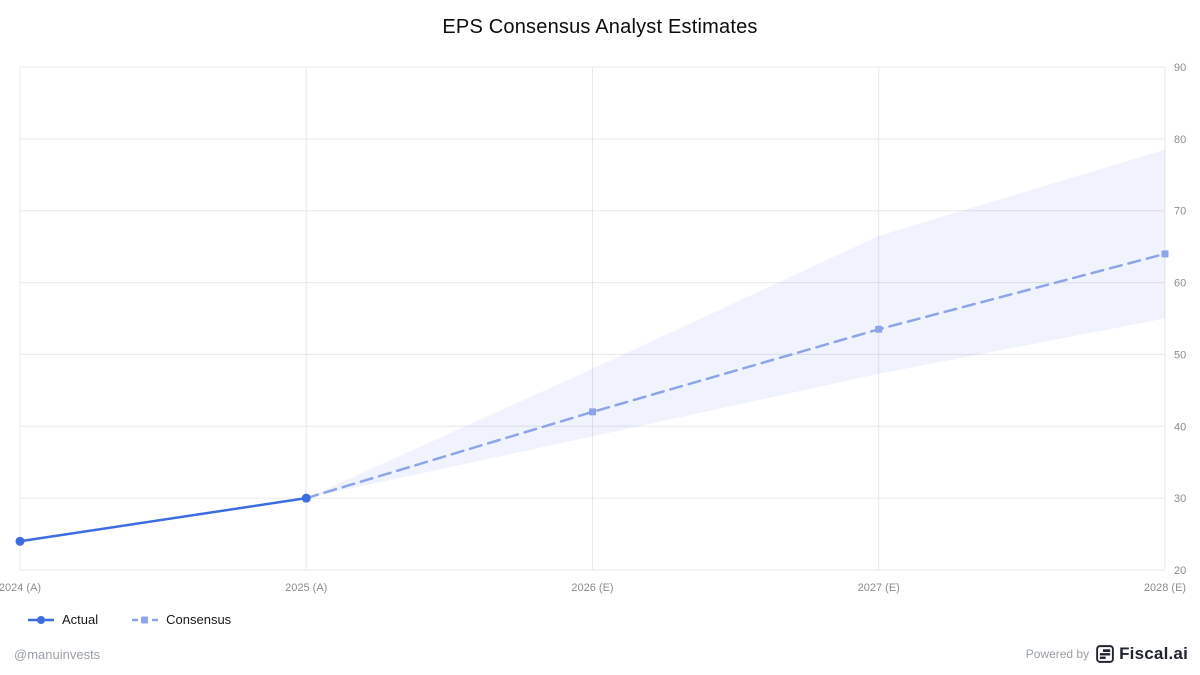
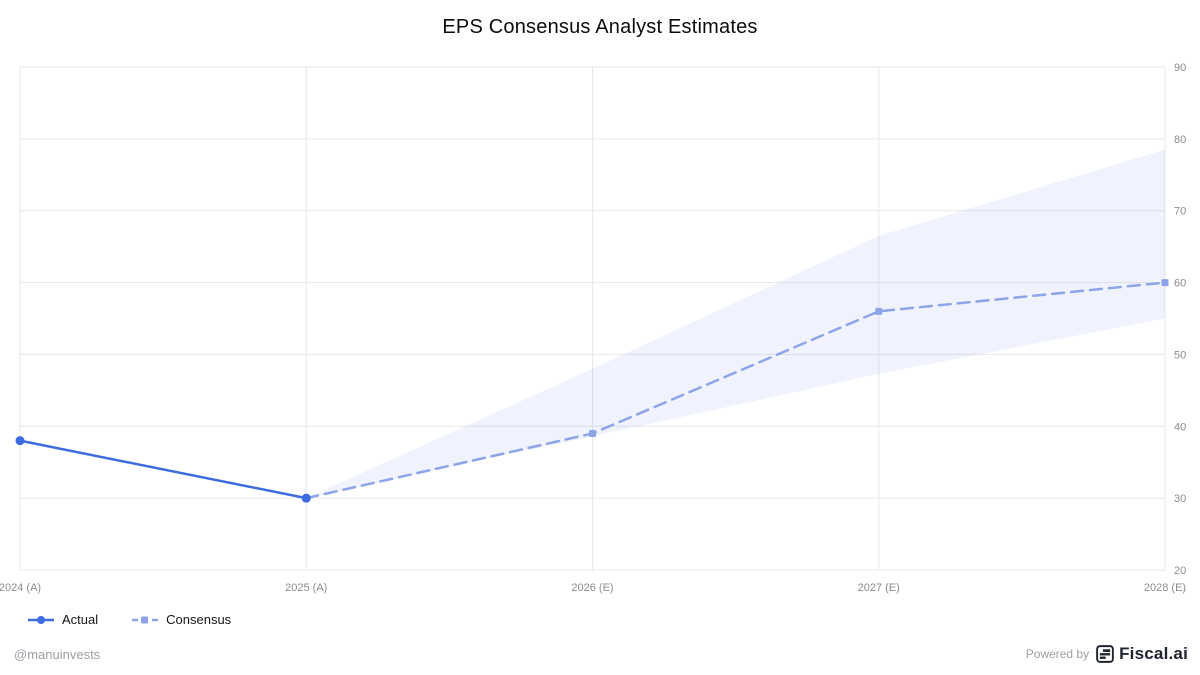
Actual/2024 (A): 24 -> 38
Consensus/2026 (E): 42 -> 39
Consensus/2027 (E): 54 -> 56
Consensus/2028 (E): 64 -> 60
